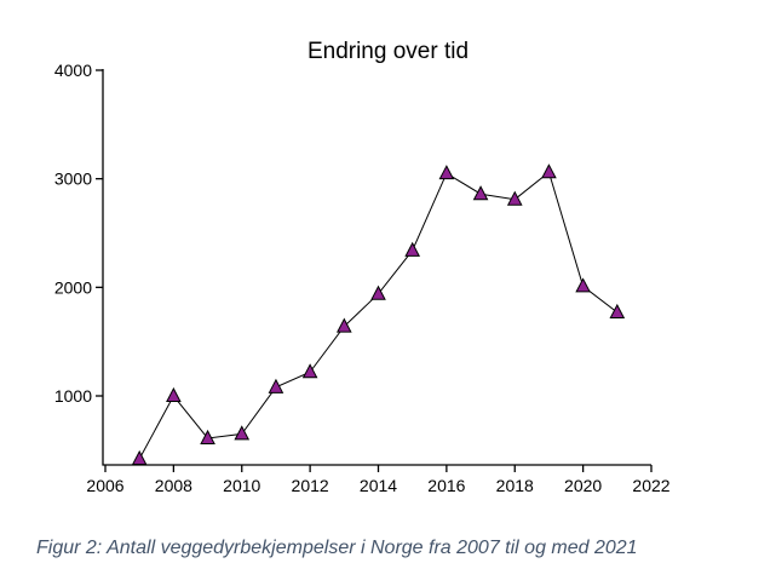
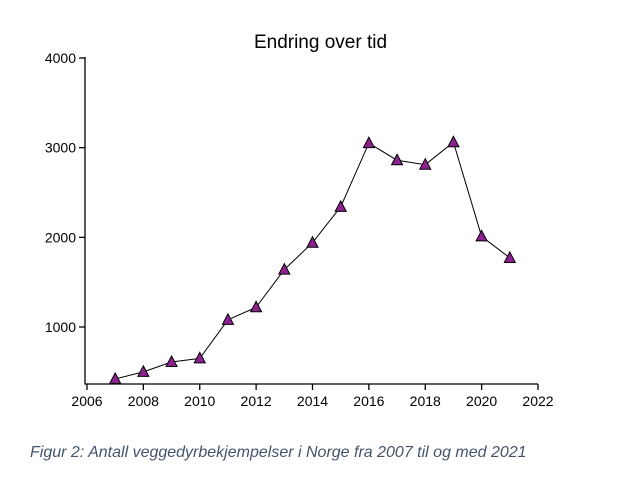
2008: 1000 -> 500
